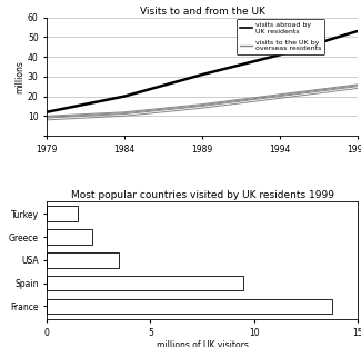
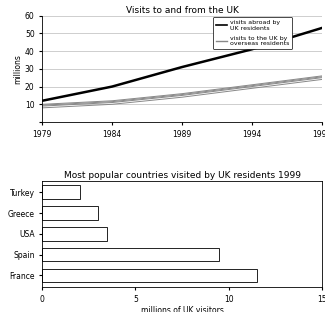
Most popular countries visited by UK residents 1999/Turkey: 1.5 -> 2.0
Most popular countries visited by UK residents 1999/Greece: 2.2 -> 3.0
Most popular countries visited by UK residents 1999/France: 13.8 -> 11.5
